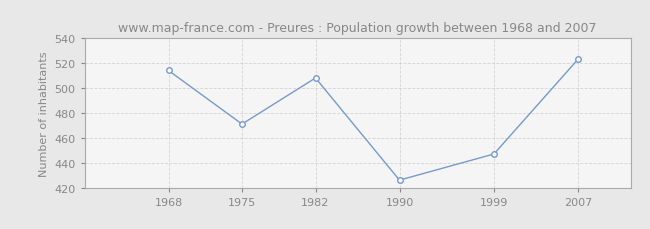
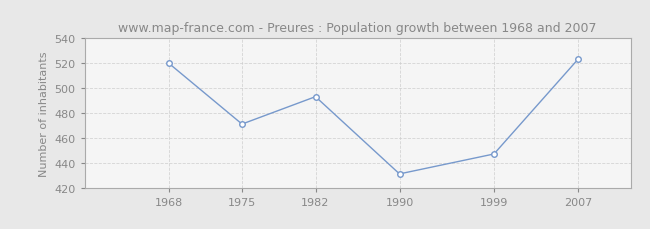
1968: 514 -> 520
1982: 508 -> 493
1990: 426 -> 431
